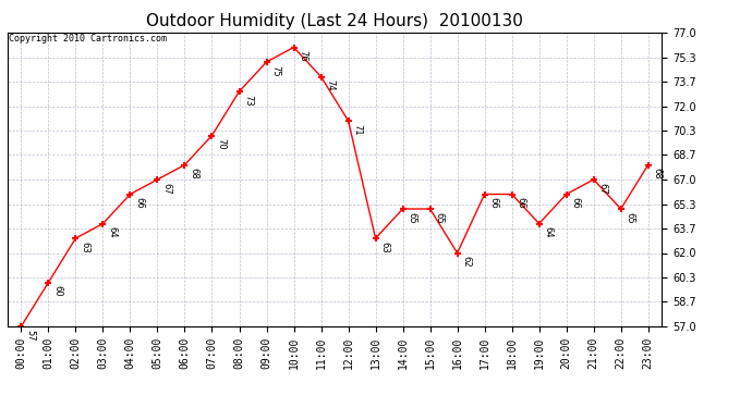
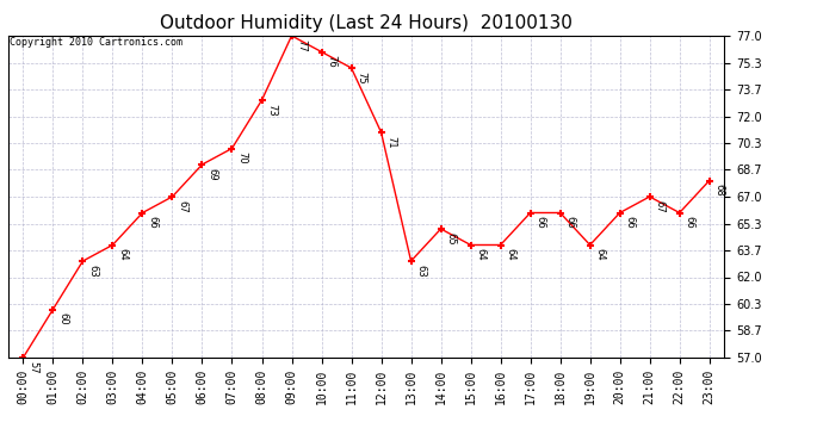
06:00: 68 -> 69
09:00: 75 -> 77
11:00: 74 -> 75
15:00: 65 -> 64
16:00: 62 -> 64
22:00: 65 -> 66
